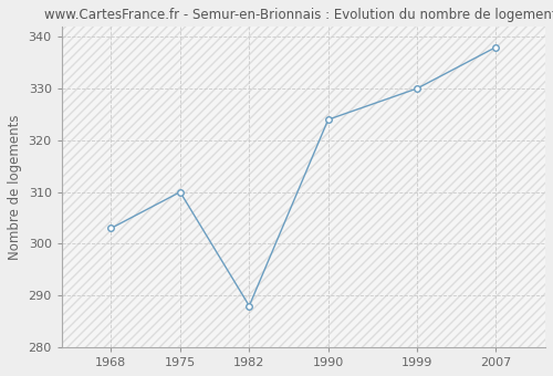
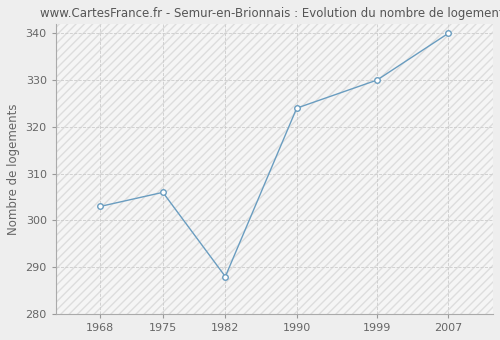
1975: 310 -> 306
2007: 338 -> 340
